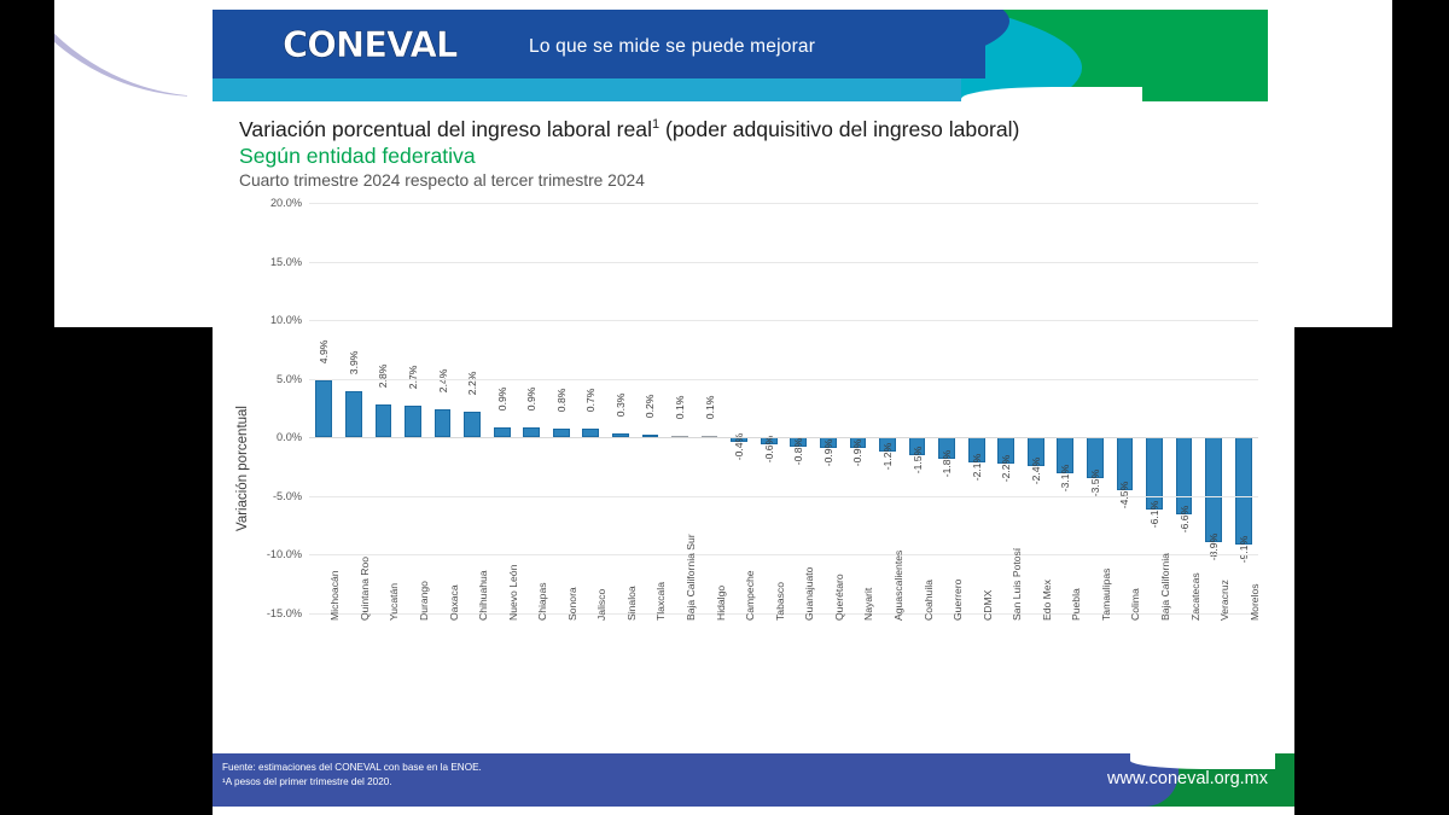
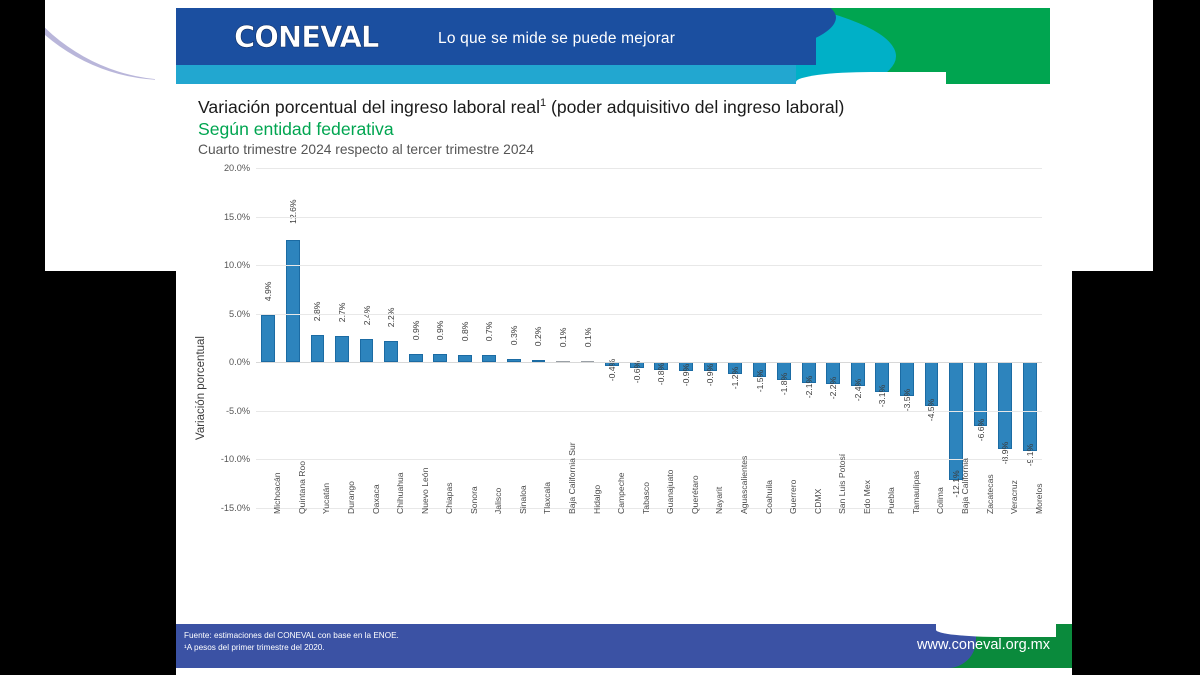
Quintana Roo: 3.9% -> 12.6%
Baja California: -6.1% -> -12.1%
